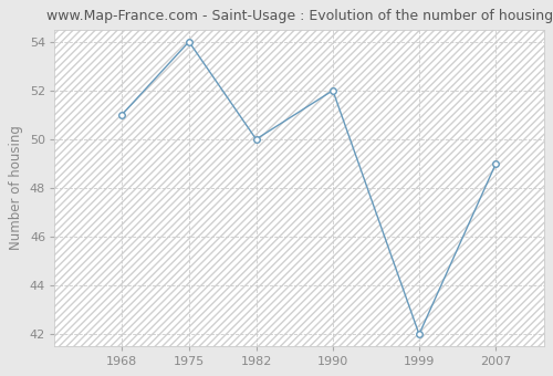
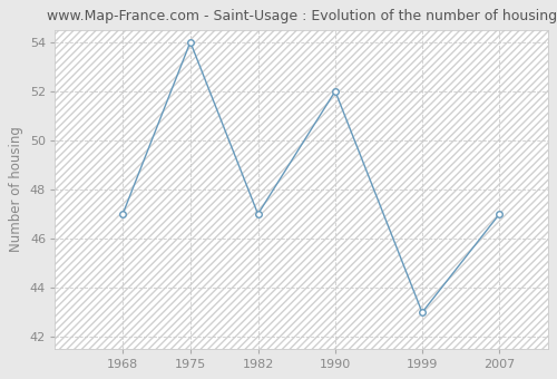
1968: 51 -> 47
1982: 50 -> 47
1999: 42 -> 43
2007: 49 -> 47
